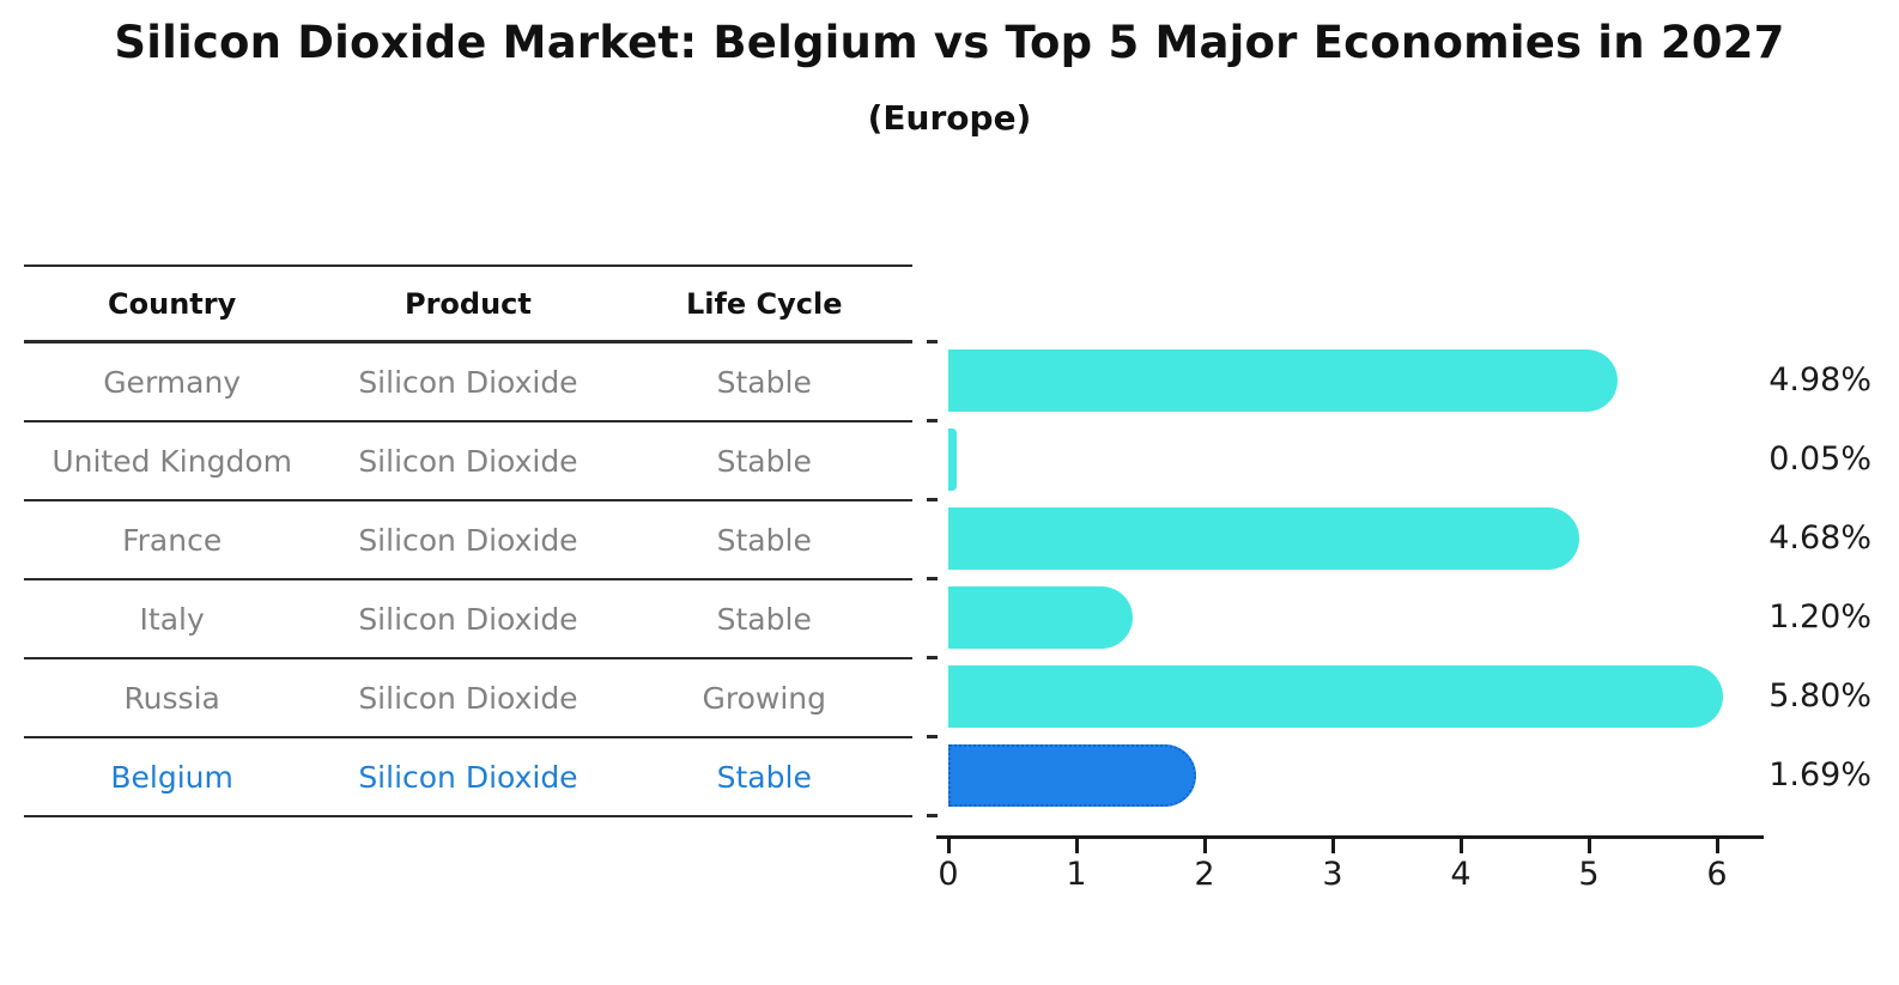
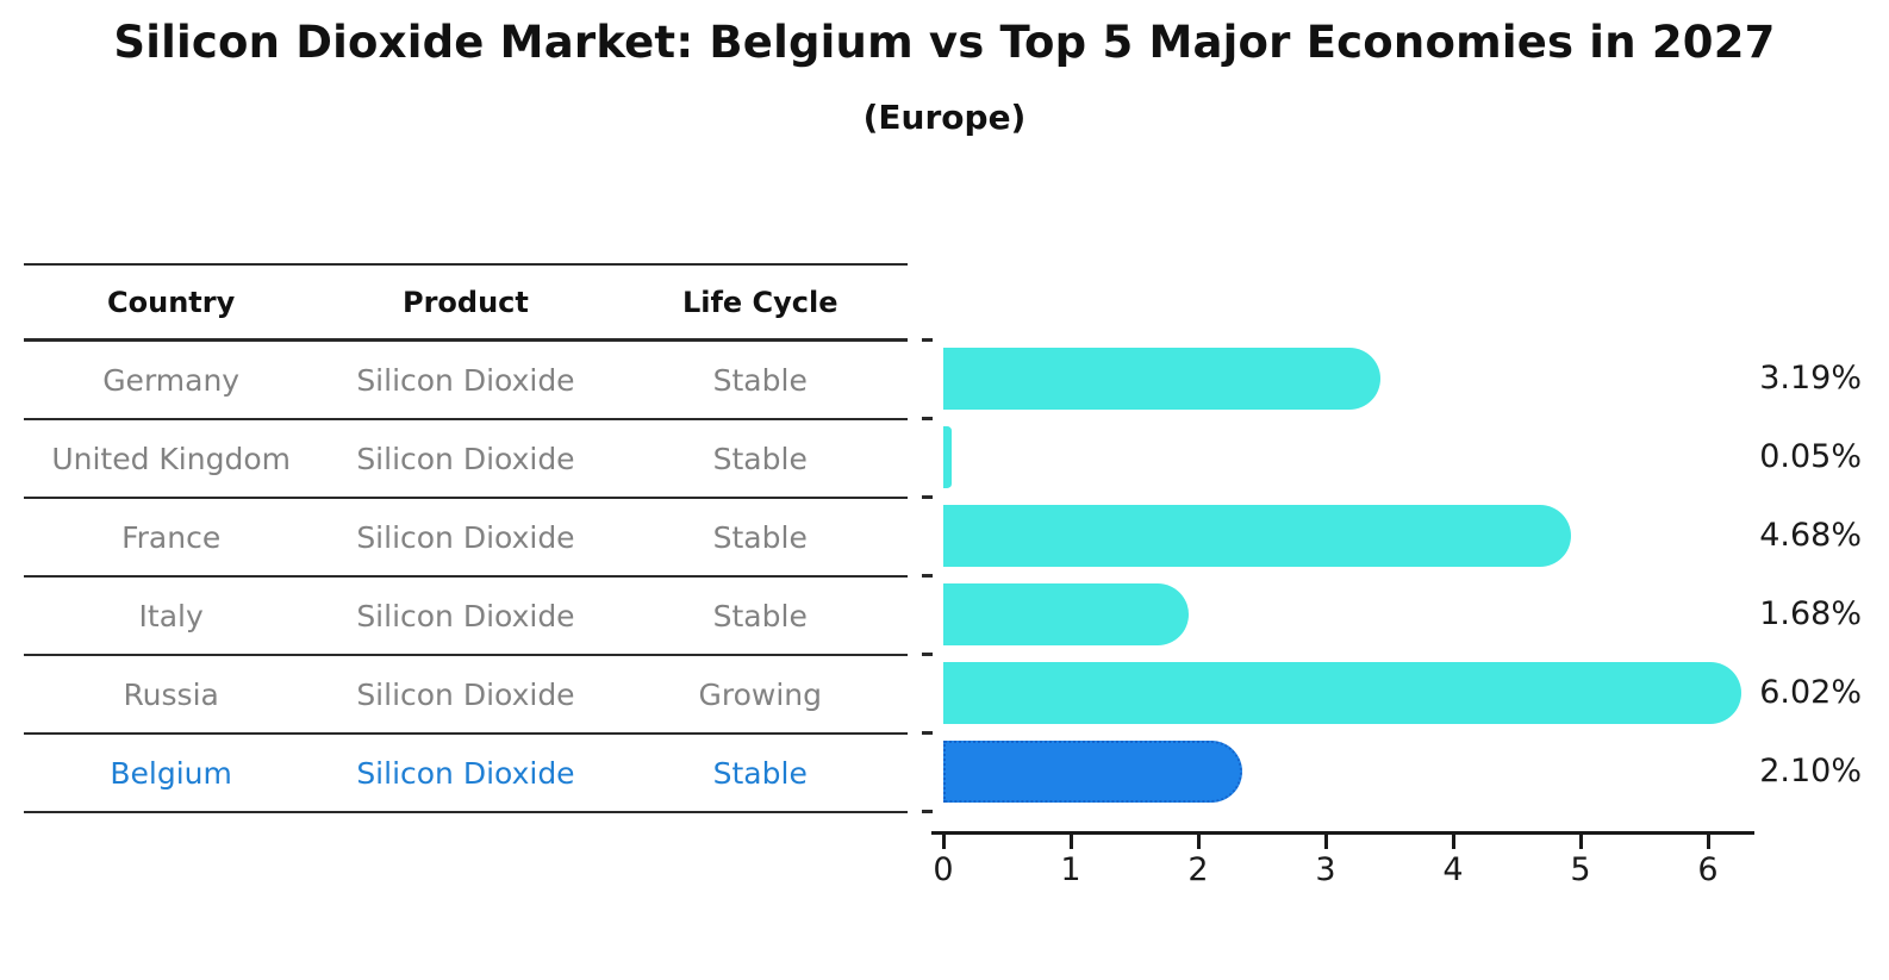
Germany: 4.98% -> 3.19%
Italy: 1.20% -> 1.68%
Russia: 5.80% -> 6.02%
Belgium: 1.69% -> 2.10%
